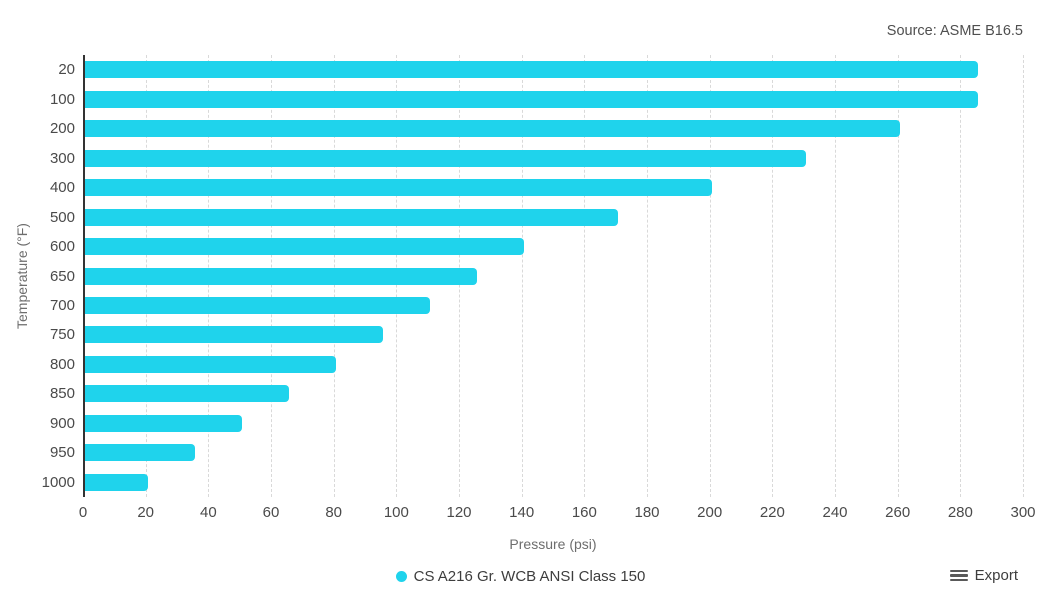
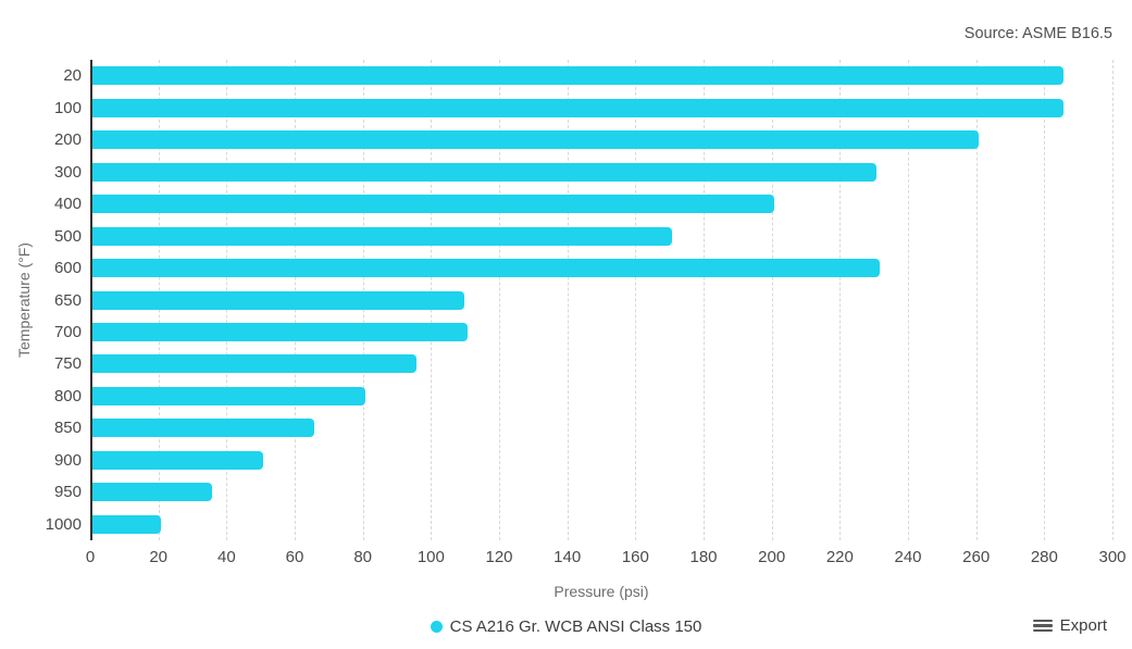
600: 140 -> 231
650: 125 -> 109
